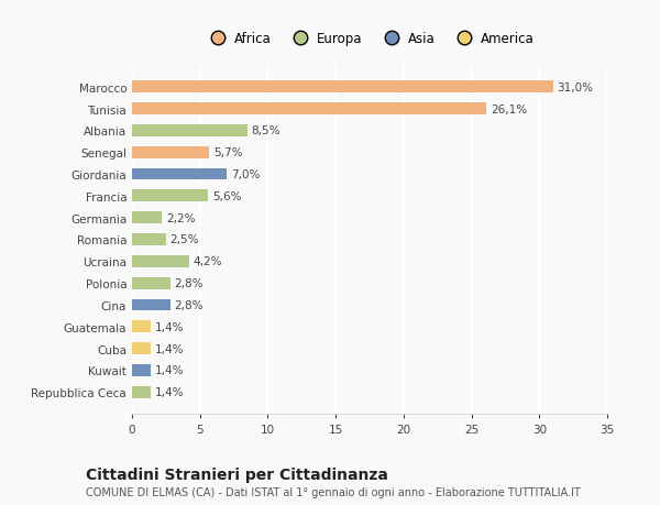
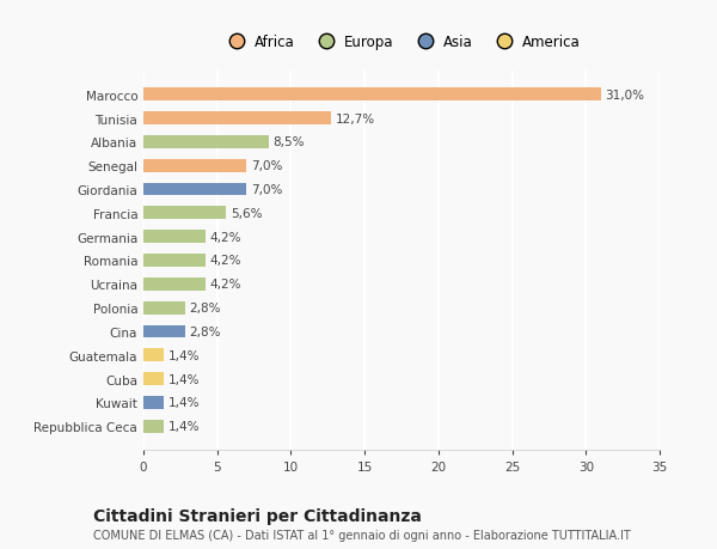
Tunisia: 26,1% -> 12,7%
Senegal: 5,7% -> 7,0%
Germania: 2,2% -> 4,2%
Romania: 2,5% -> 4,2%
